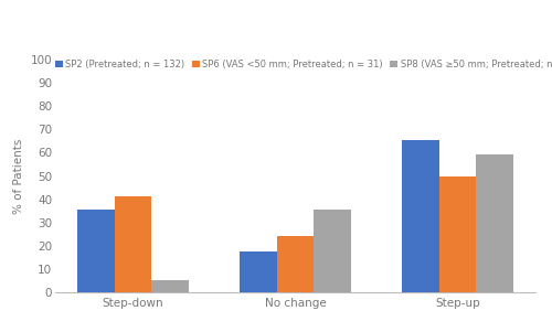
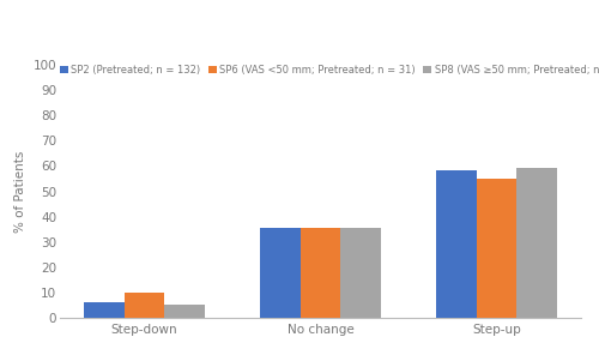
SP2 (Pretreated; n = 132)/Step-down: 35.5 -> 6.1
SP6 (VAS <50 mm; Pretreated; n = 31)/Step-down: 41.0 -> 9.7
SP2 (Pretreated; n = 132)/No change: 17.5 -> 35.6
SP6 (VAS <50 mm; Pretreated; n = 31)/No change: 24.0 -> 35.5
SP2 (Pretreated; n = 132)/Step-up: 65.5 -> 58.3
SP6 (VAS <50 mm; Pretreated; n = 31)/Step-up: 50.0 -> 54.8
